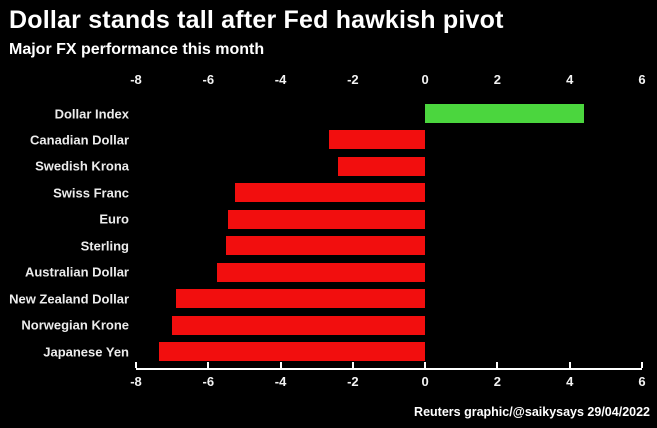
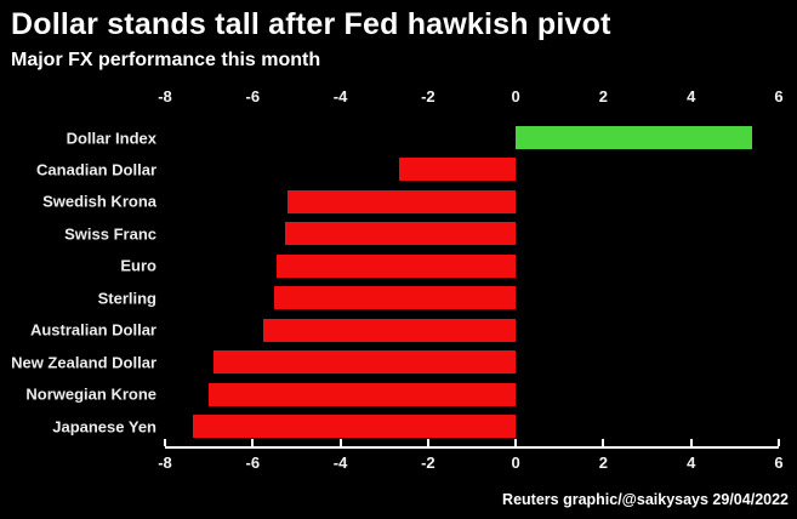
Dollar Index: 4.4 -> 5.4
Swedish Krona: -2.4 -> -5.2
